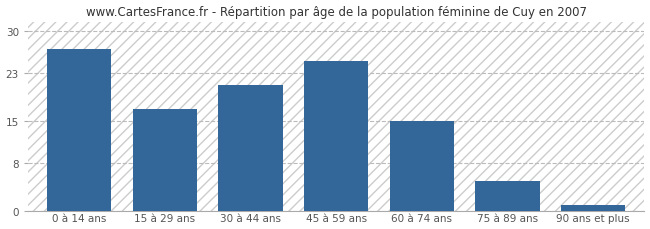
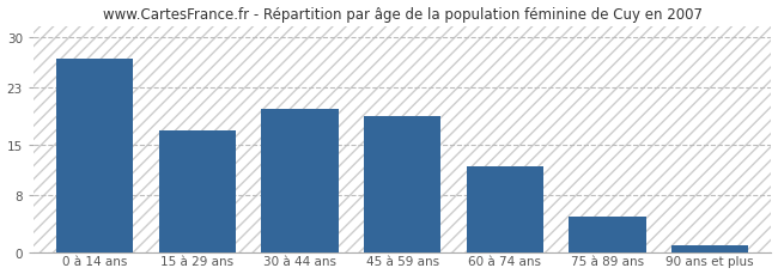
30 à 44 ans: 21 -> 20
45 à 59 ans: 25 -> 19
60 à 74 ans: 15 -> 12
